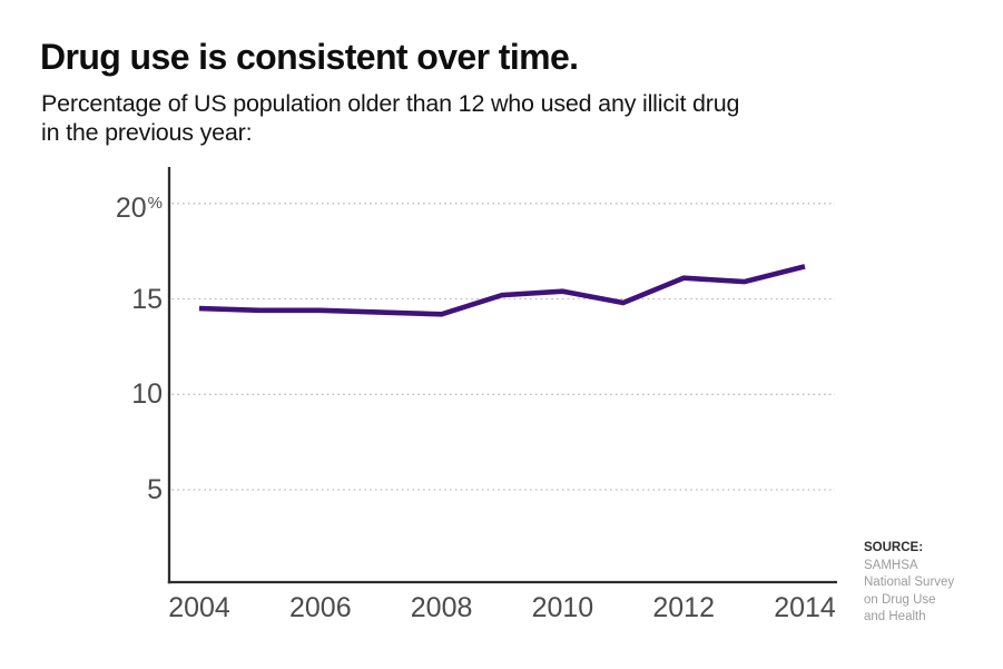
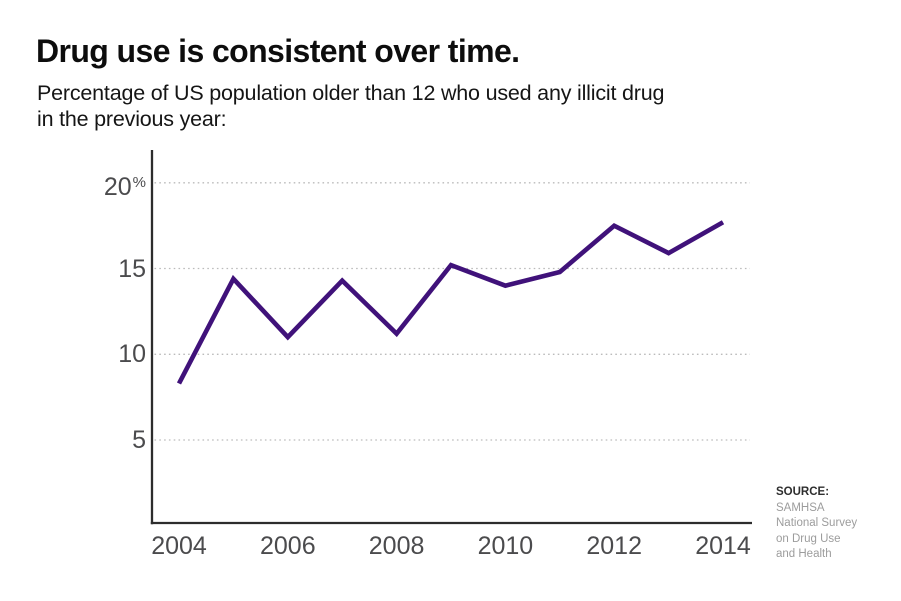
2004: 14.5 -> 8.3
2006: 14.4 -> 11.0
2008: 14.2 -> 11.2
2010: 15.4 -> 14.0
2012: 16.1 -> 17.5
2014: 16.7 -> 17.7
